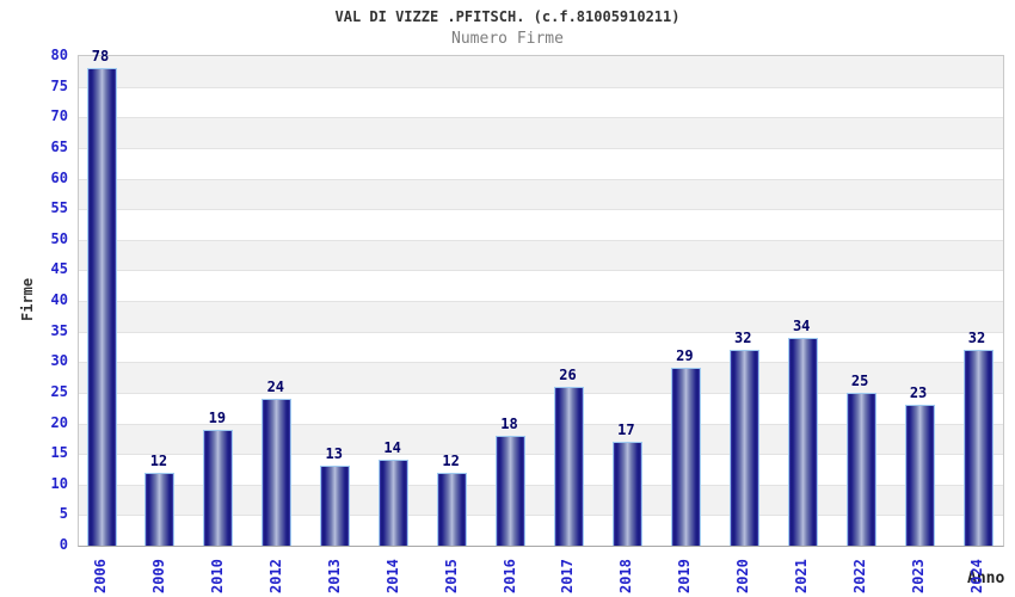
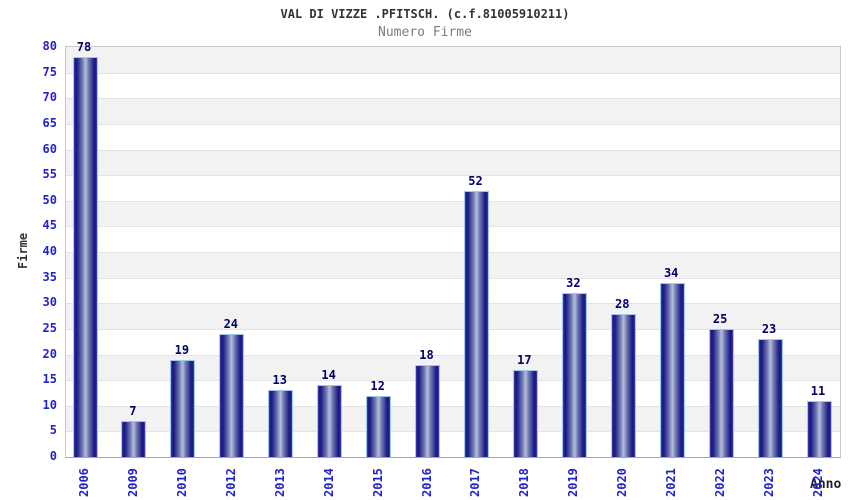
2009: 12 -> 7
2017: 26 -> 52
2019: 29 -> 32
2020: 32 -> 28
2024: 32 -> 11
